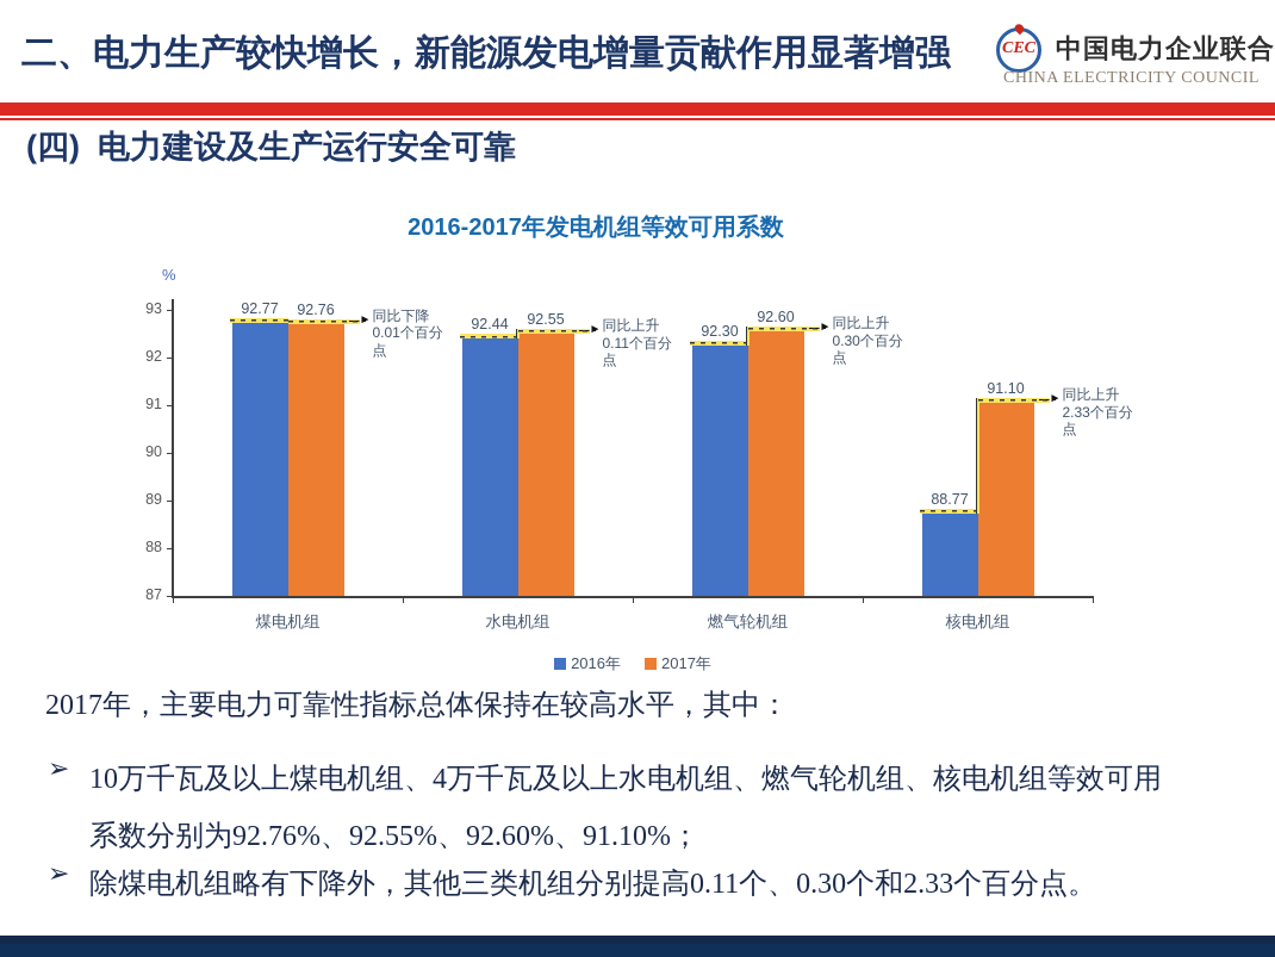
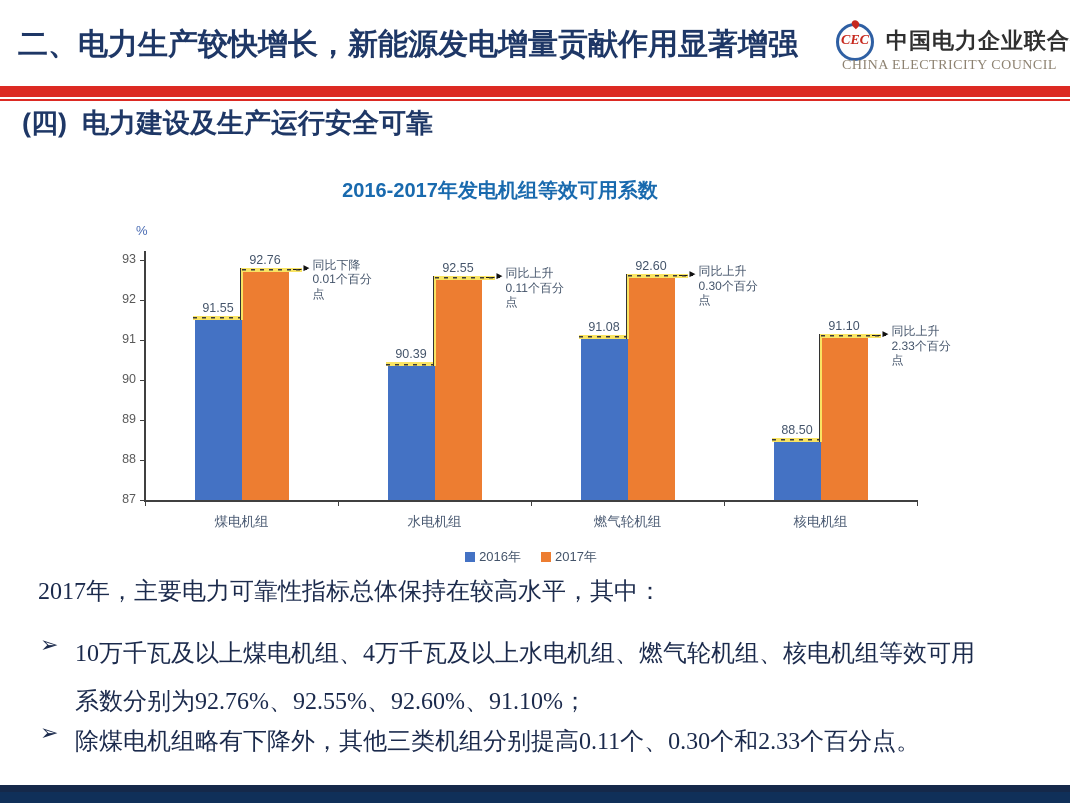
2016年/煤电机组: 92.77 -> 91.55
2016年/水电机组: 92.44 -> 90.39
2016年/燃气轮机组: 92.30 -> 91.08
2016年/核电机组: 88.77 -> 88.50
